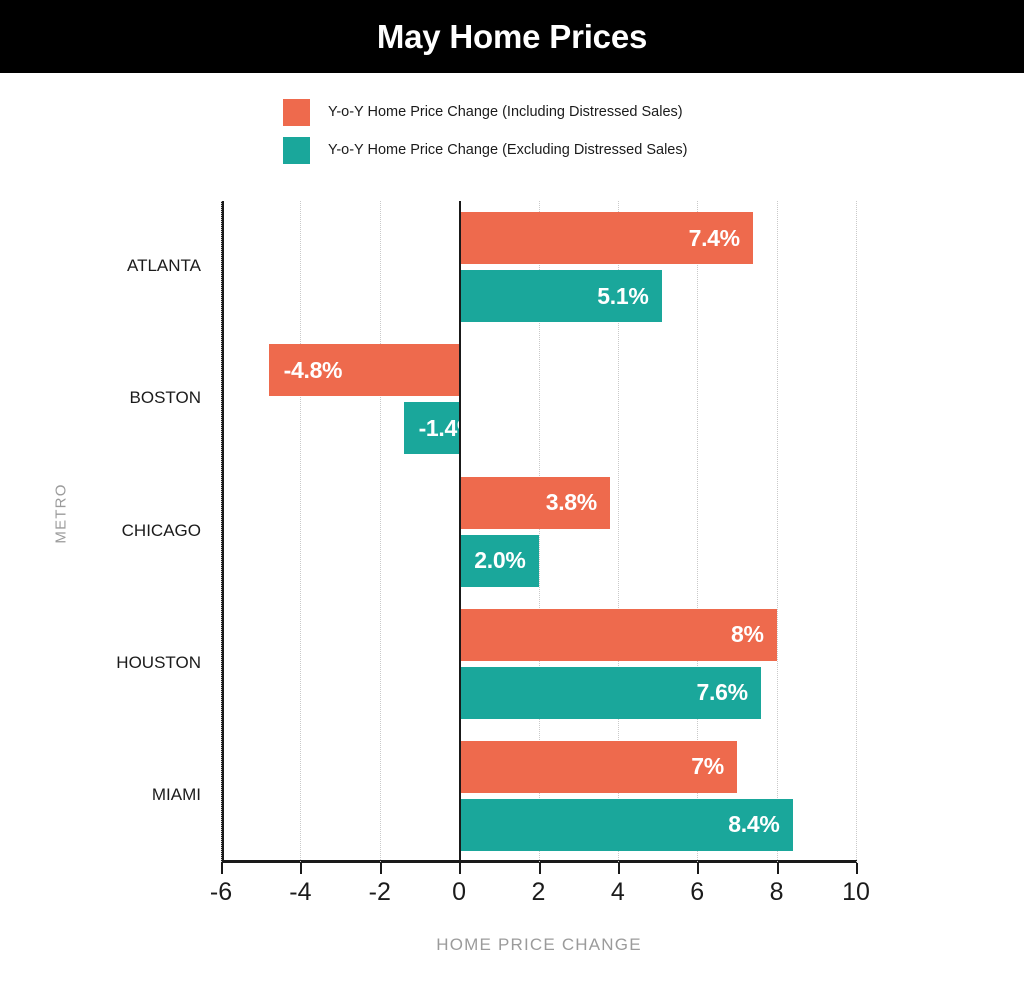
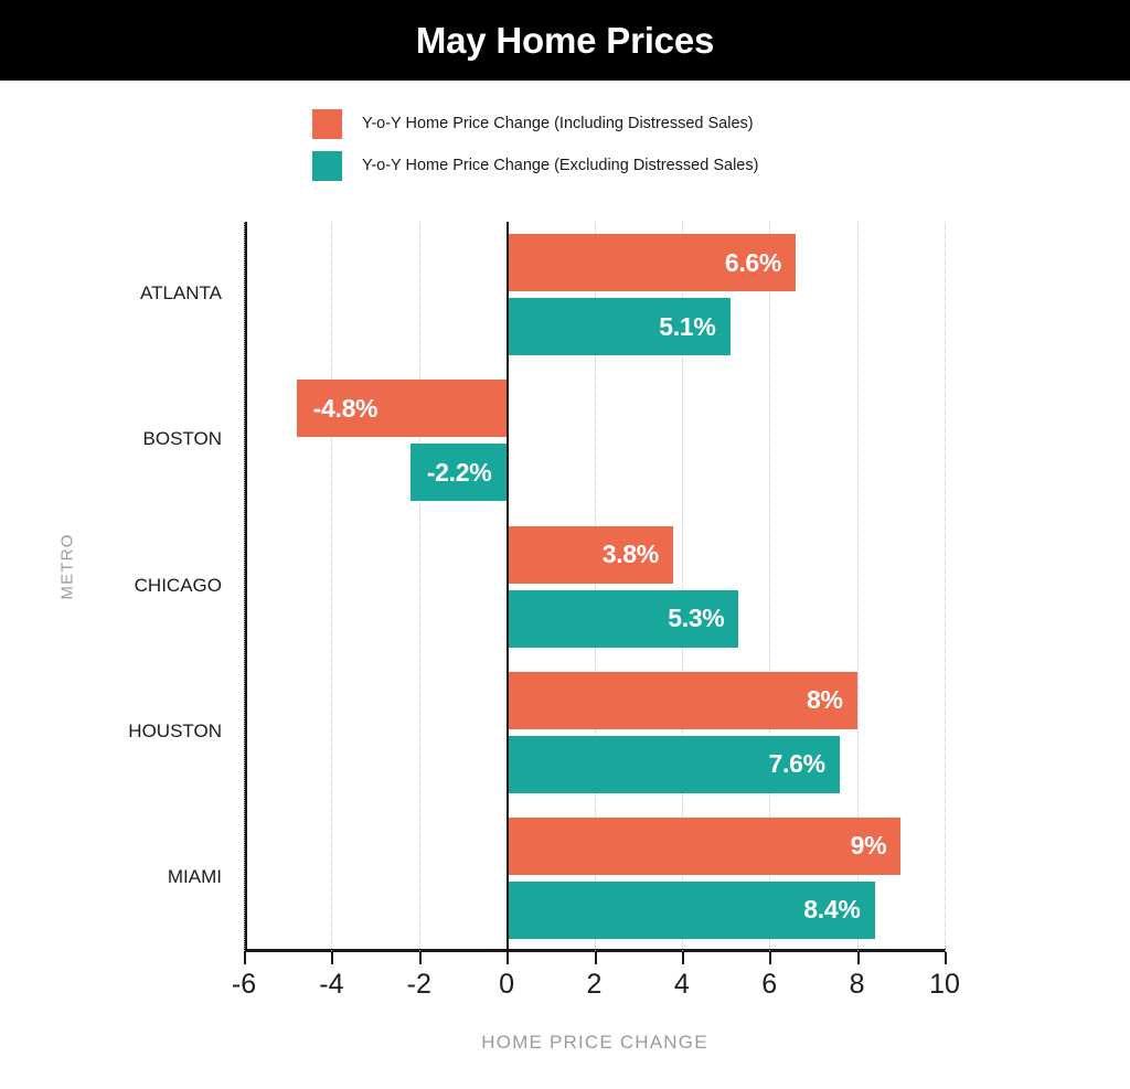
Y-o-Y Home Price Change (Including Distressed Sales)/ATLANTA: 7.4% -> 6.6%
Y-o-Y Home Price Change (Excluding Distressed Sales)/BOSTON: -1.4% -> -2.2%
Y-o-Y Home Price Change (Excluding Distressed Sales)/CHICAGO: 2.0% -> 5.3%
Y-o-Y Home Price Change (Including Distressed Sales)/MIAMI: 7% -> 9%
